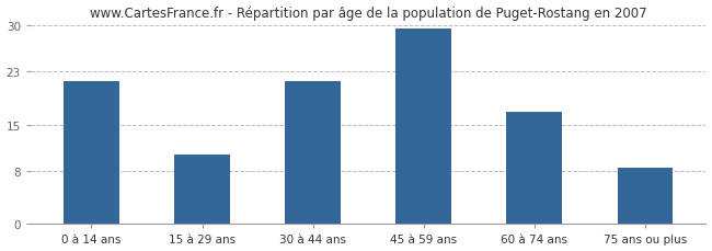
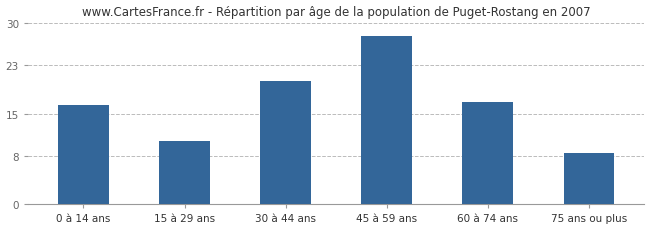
0 à 14 ans: 21.5 -> 16.4
30 à 44 ans: 21.5 -> 20.4
45 à 59 ans: 29.5 -> 27.8
